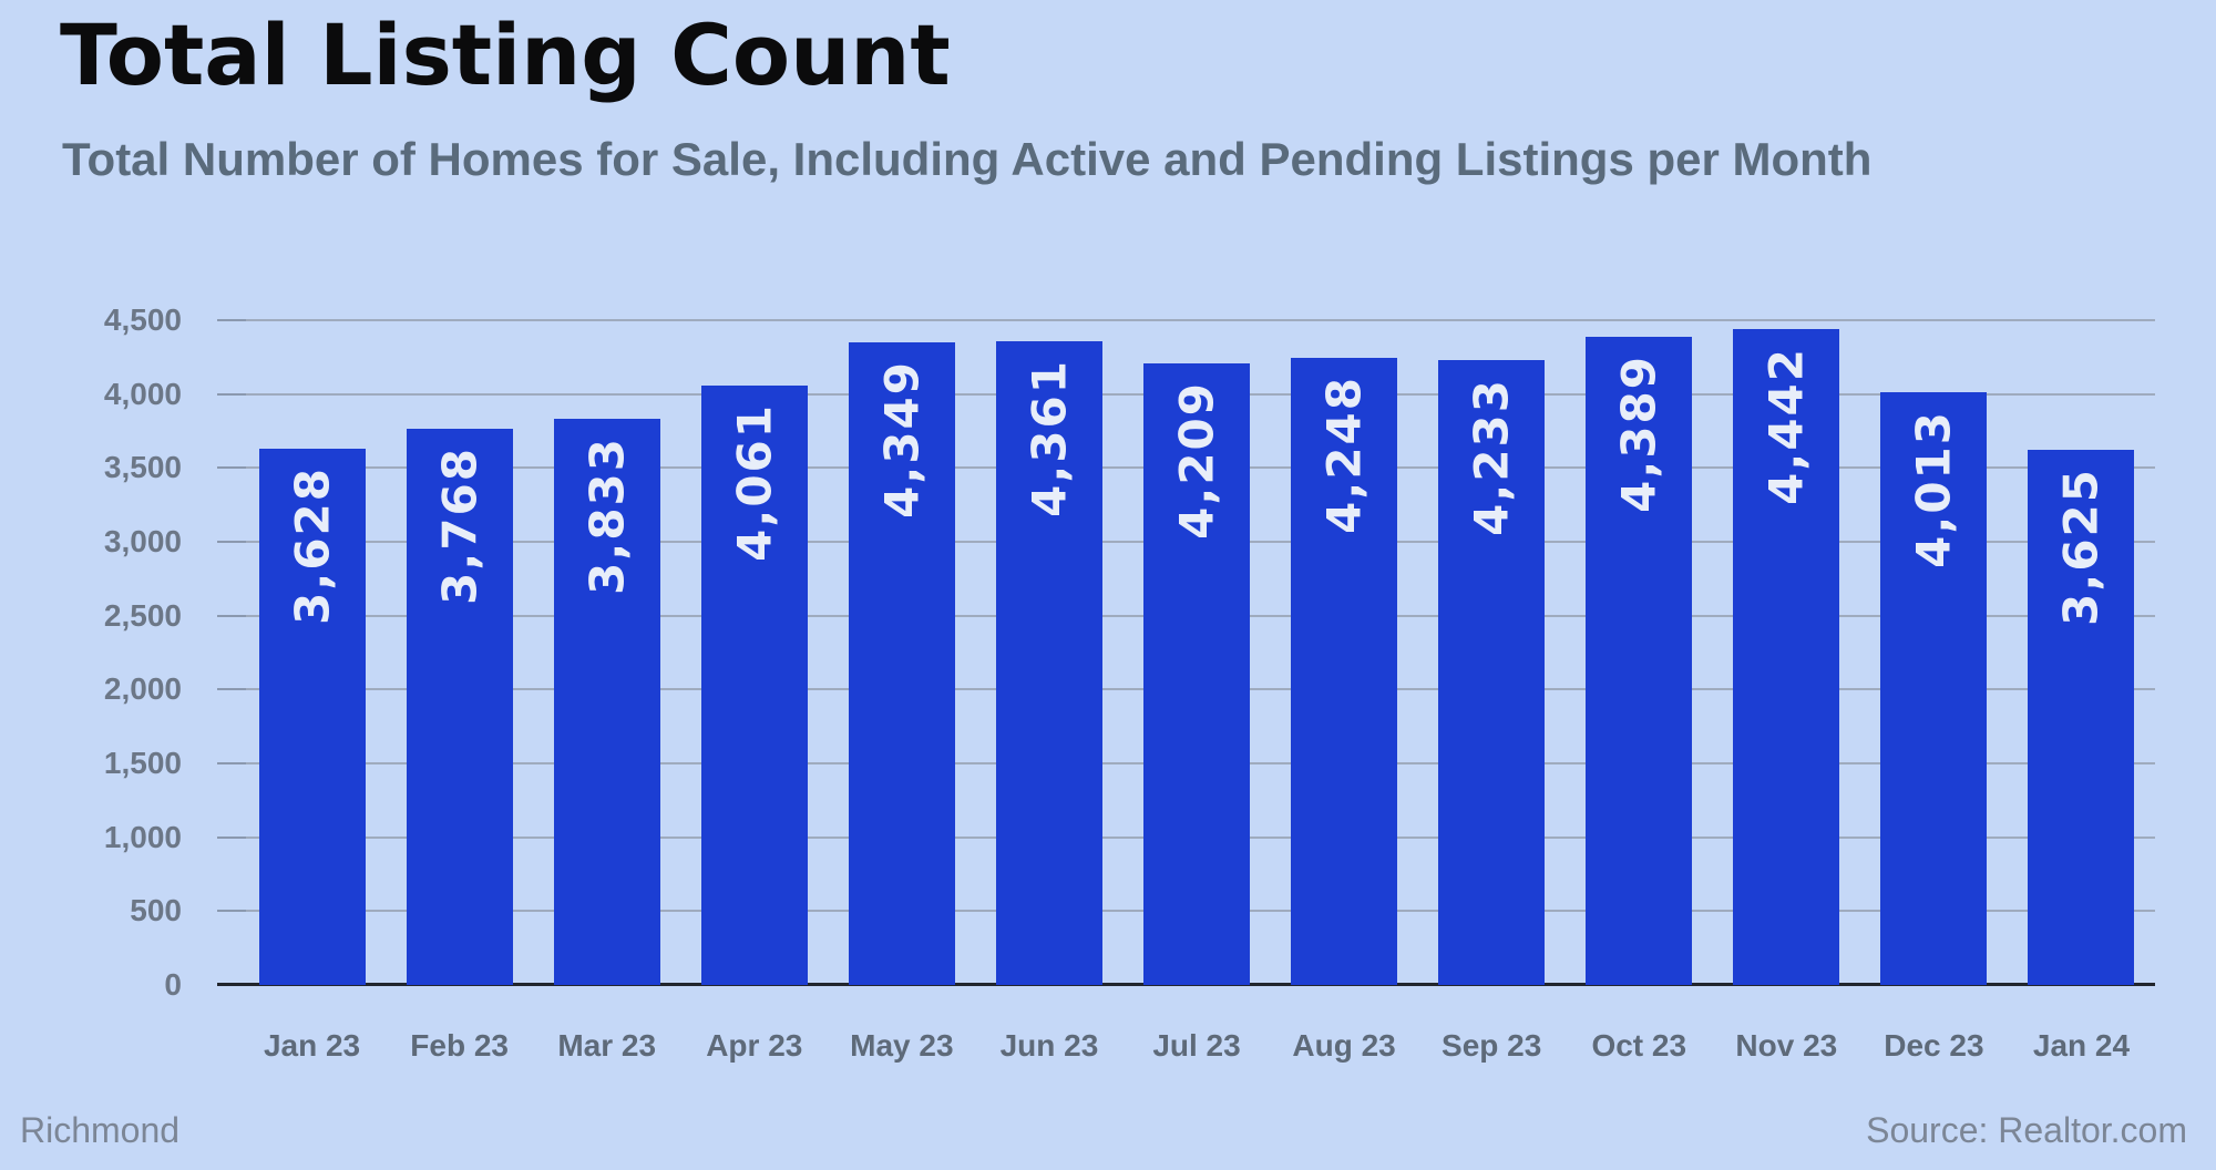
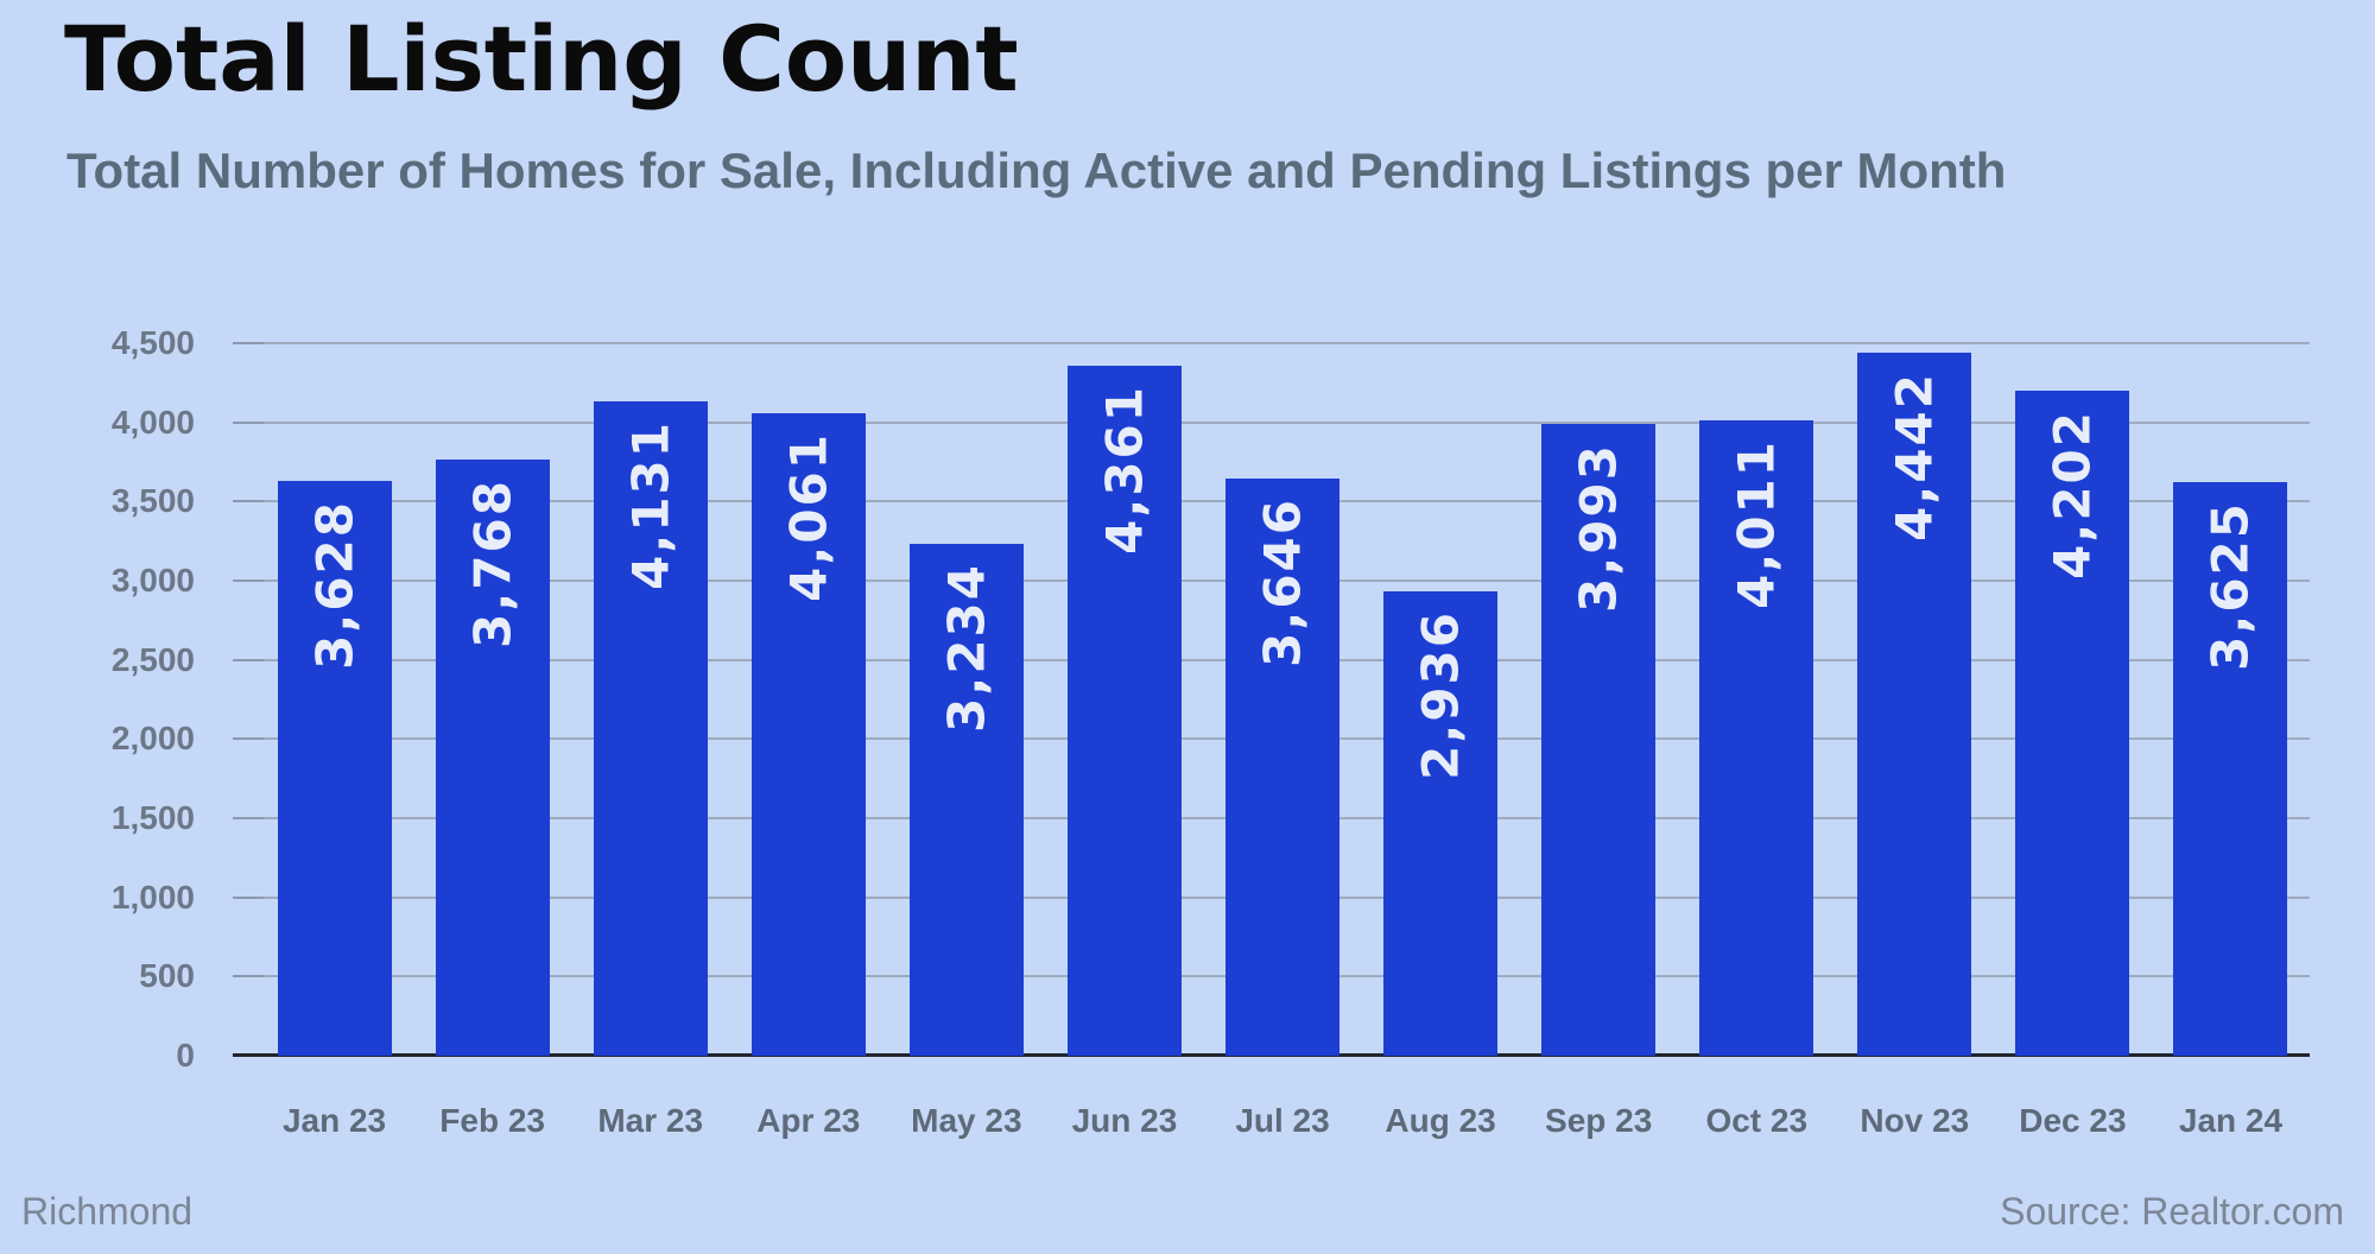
Mar 23: 3,833 -> 4,131
May 23: 4,349 -> 3,234
Jul 23: 4,209 -> 3,646
Aug 23: 4,248 -> 2,936
Sep 23: 4,233 -> 3,993
Oct 23: 4,389 -> 4,011
Dec 23: 4,013 -> 4,202
